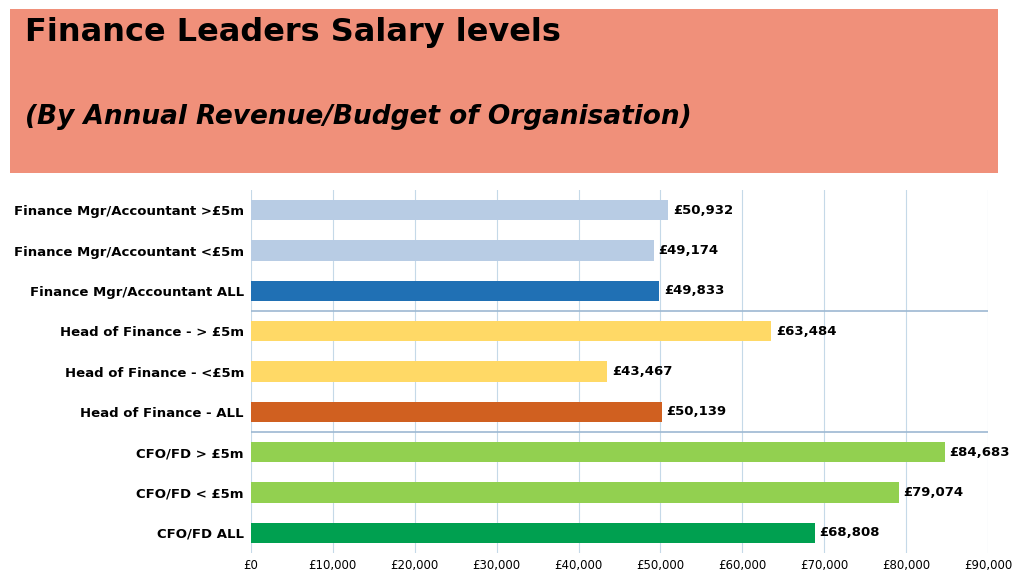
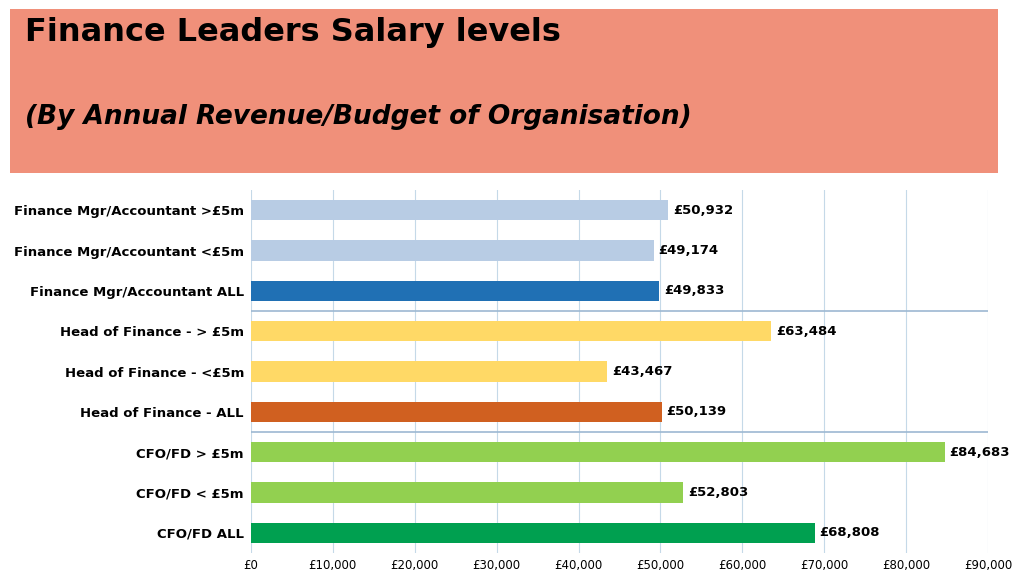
CFO/FD < £5m: £79,074 -> £52,803
